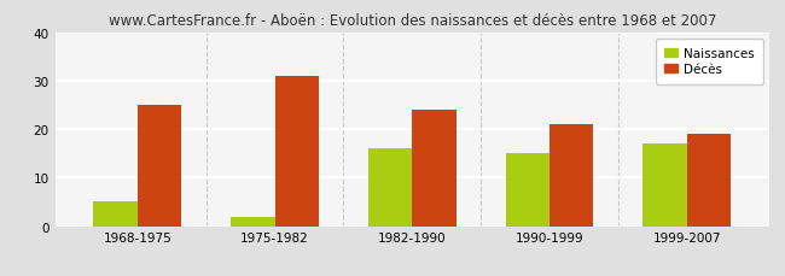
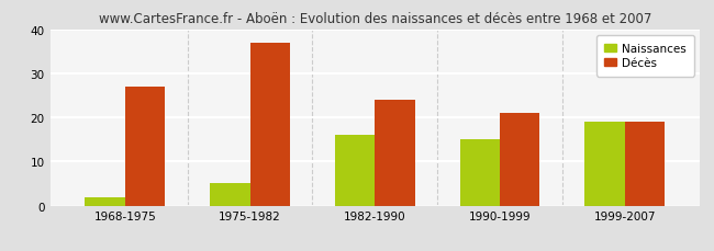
Naissances/1968-1975: 5 -> 2
Décès/1968-1975: 25 -> 27
Naissances/1975-1982: 2 -> 5
Décès/1975-1982: 31 -> 37
Naissances/1999-2007: 17 -> 19
